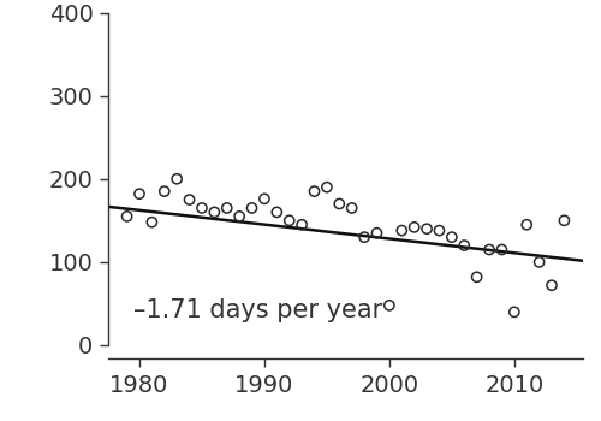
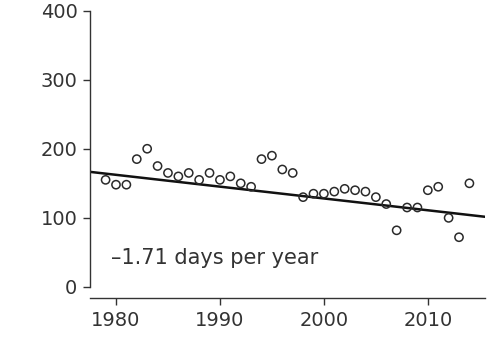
1980: 182 -> 148
1990: 176 -> 155
2000: 48 -> 135
2010: 40 -> 140
